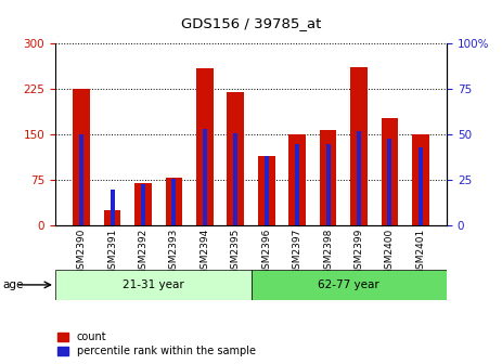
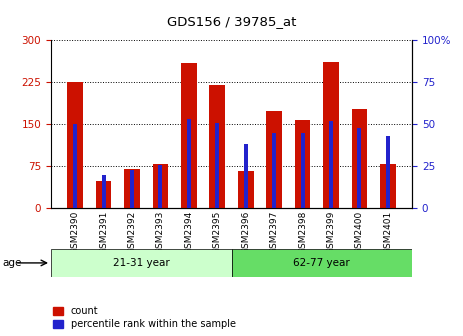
count/GSM2391: 25 -> 48
count/GSM2396: 115 -> 66
count/GSM2397: 150 -> 174
count/GSM2401: 150 -> 80
